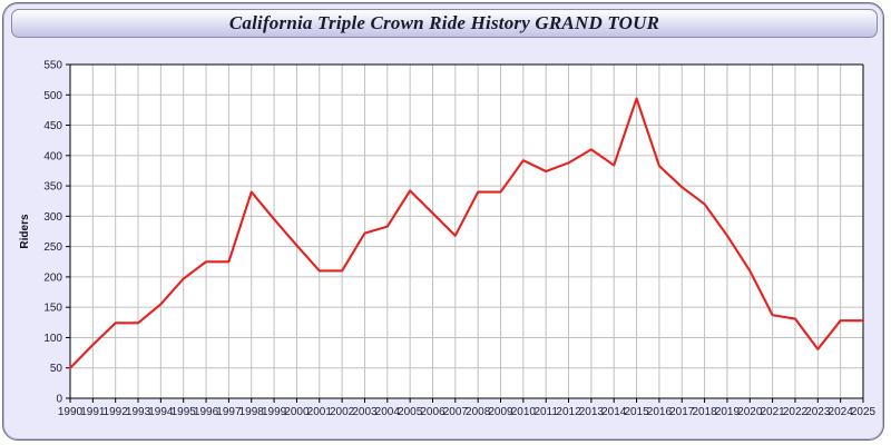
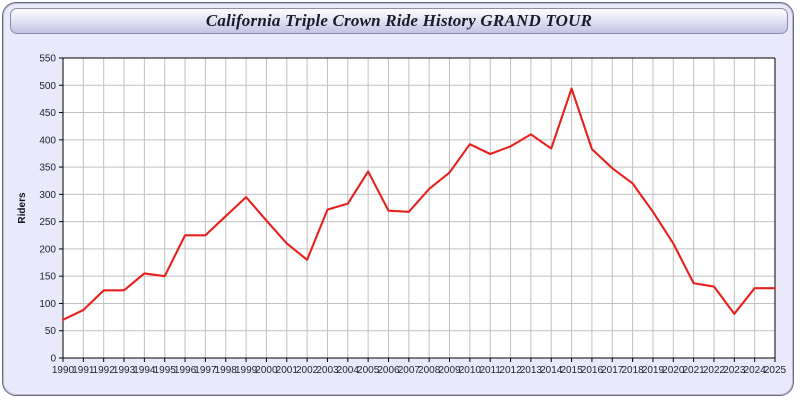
1990: 50 -> 70
1995: 200 -> 150
1998: 340 -> 260
2002: 210 -> 180
2006: 300 -> 270
2008: 340 -> 310
